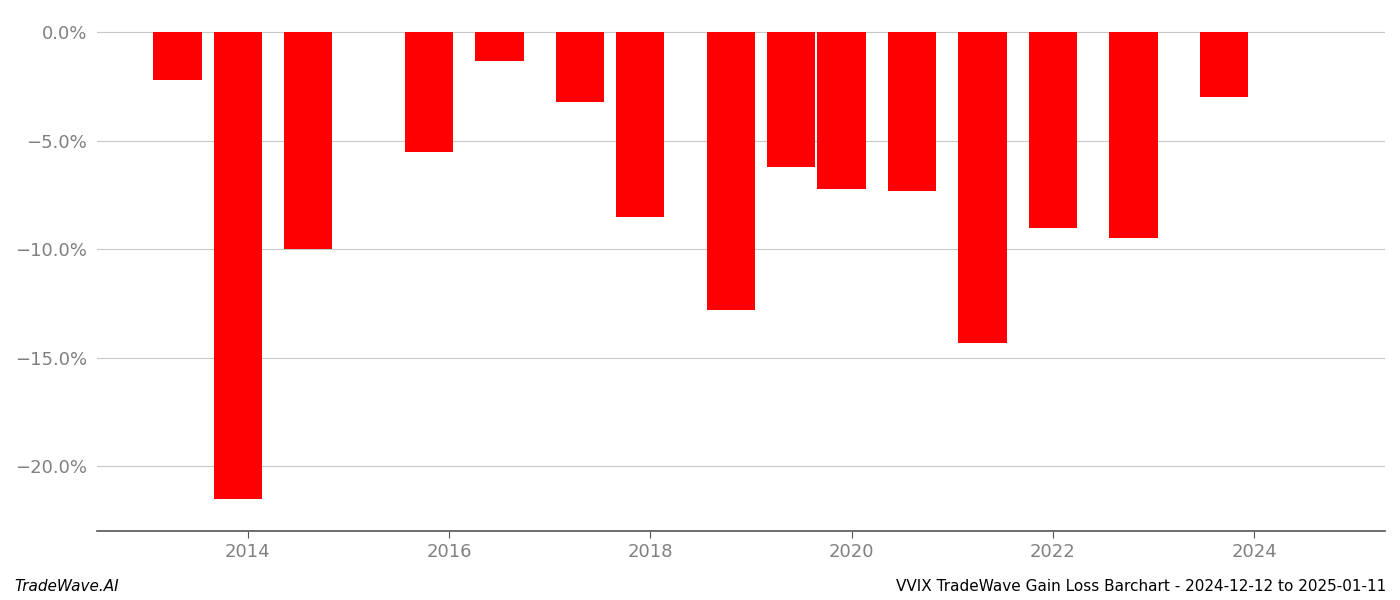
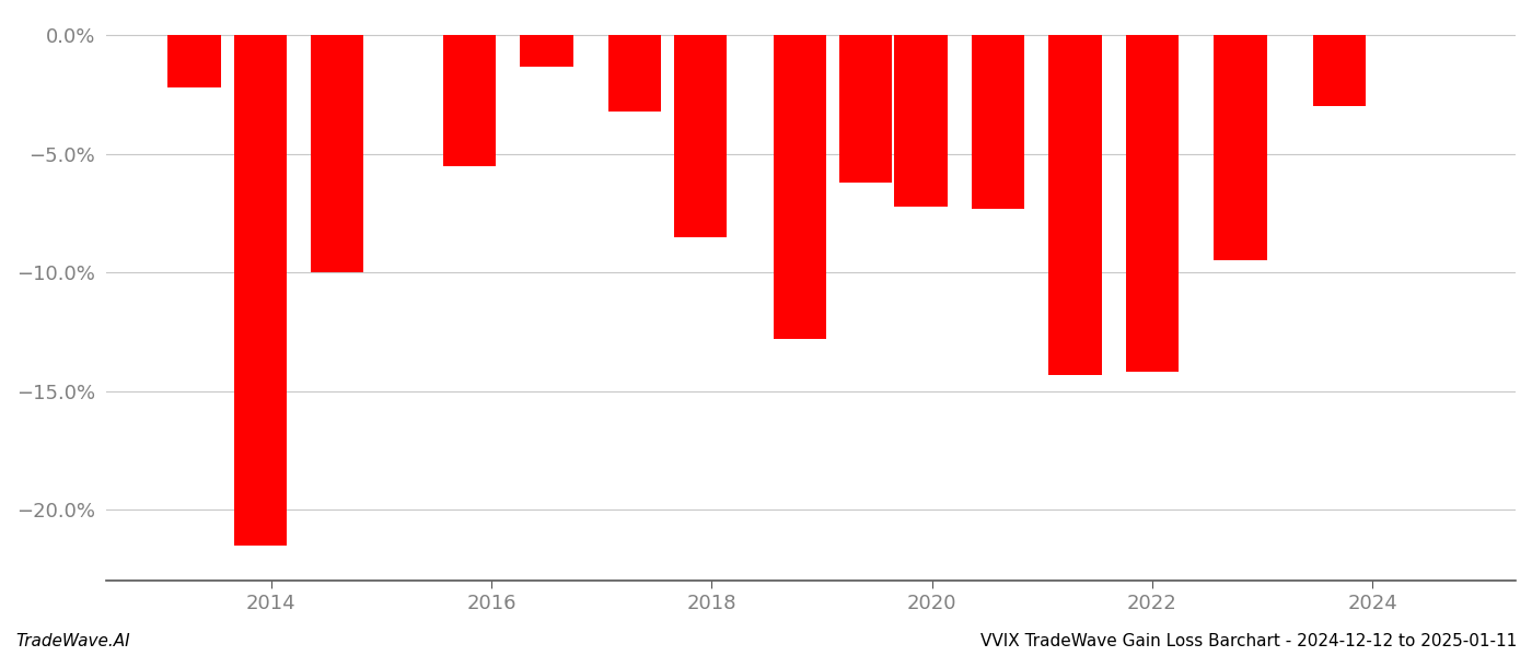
2022: -9.0% -> -14.2%
